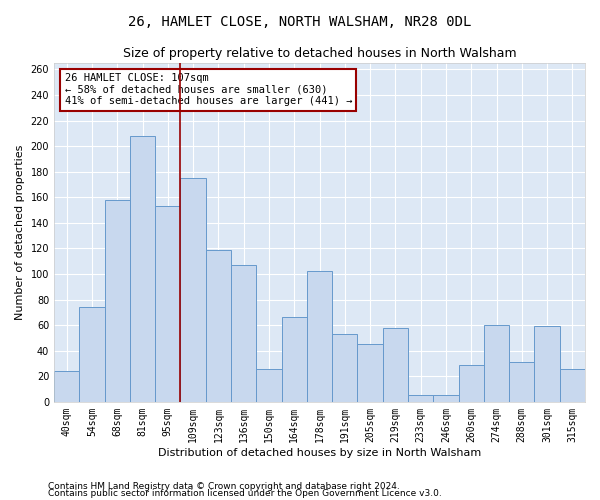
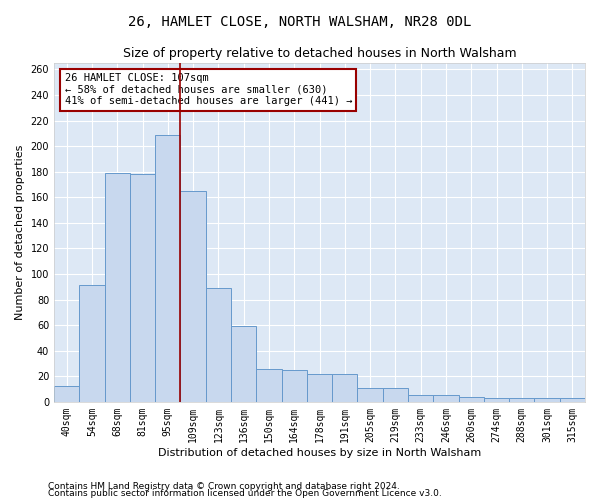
40sqm: 24 -> 12
54sqm: 74 -> 91
68sqm: 158 -> 179
81sqm: 208 -> 178
95sqm: 153 -> 209
109sqm: 175 -> 165
123sqm: 119 -> 89
136sqm: 107 -> 59
164sqm: 66 -> 25
178sqm: 102 -> 22
191sqm: 53 -> 22
205sqm: 45 -> 11
219sqm: 58 -> 11
260sqm: 29 -> 4
274sqm: 60 -> 3
288sqm: 31 -> 3
301sqm: 59 -> 3
315sqm: 26 -> 3
